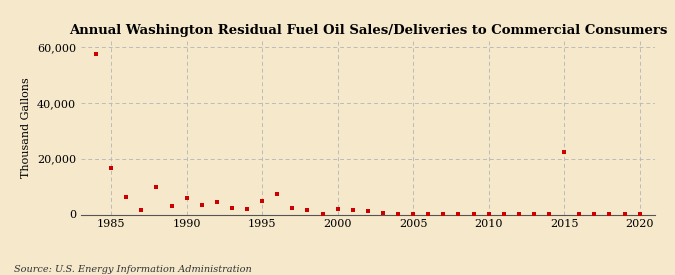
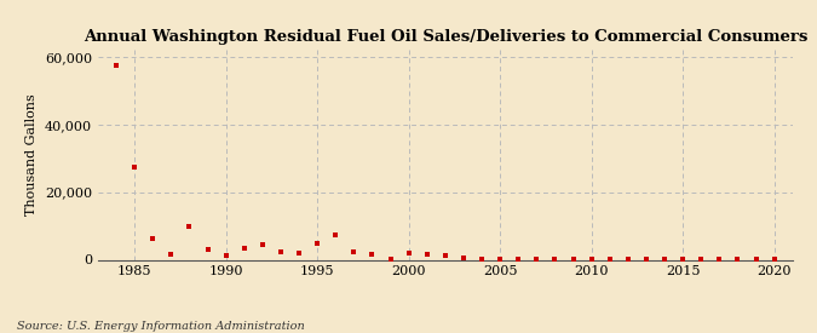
1985: 16,500 -> 27,500
1990: 6,000 -> 1,200
2015: 22,500 -> 100
